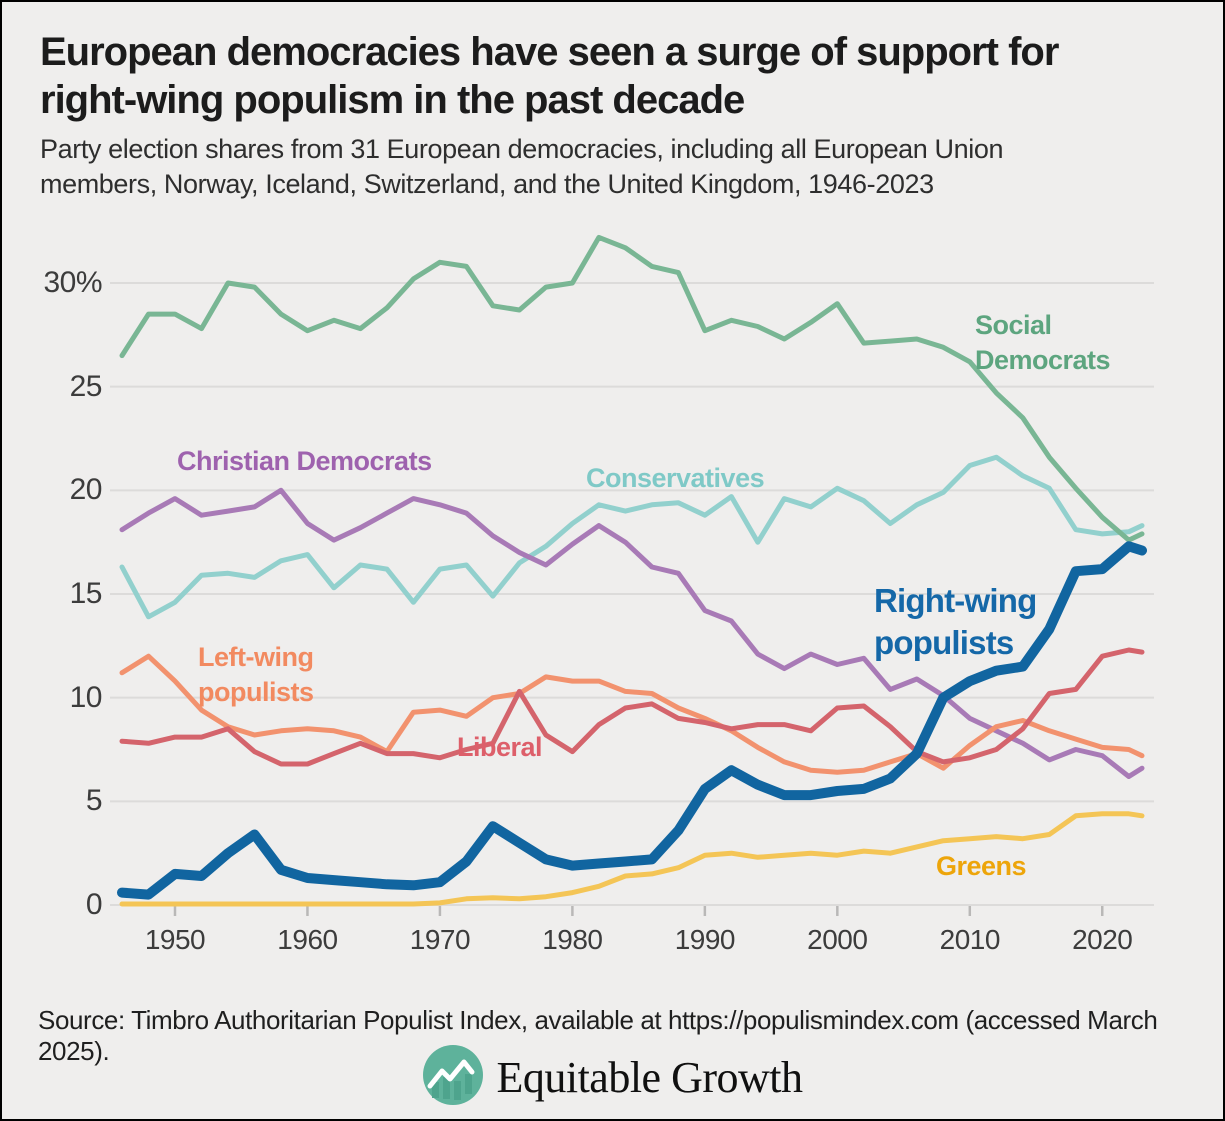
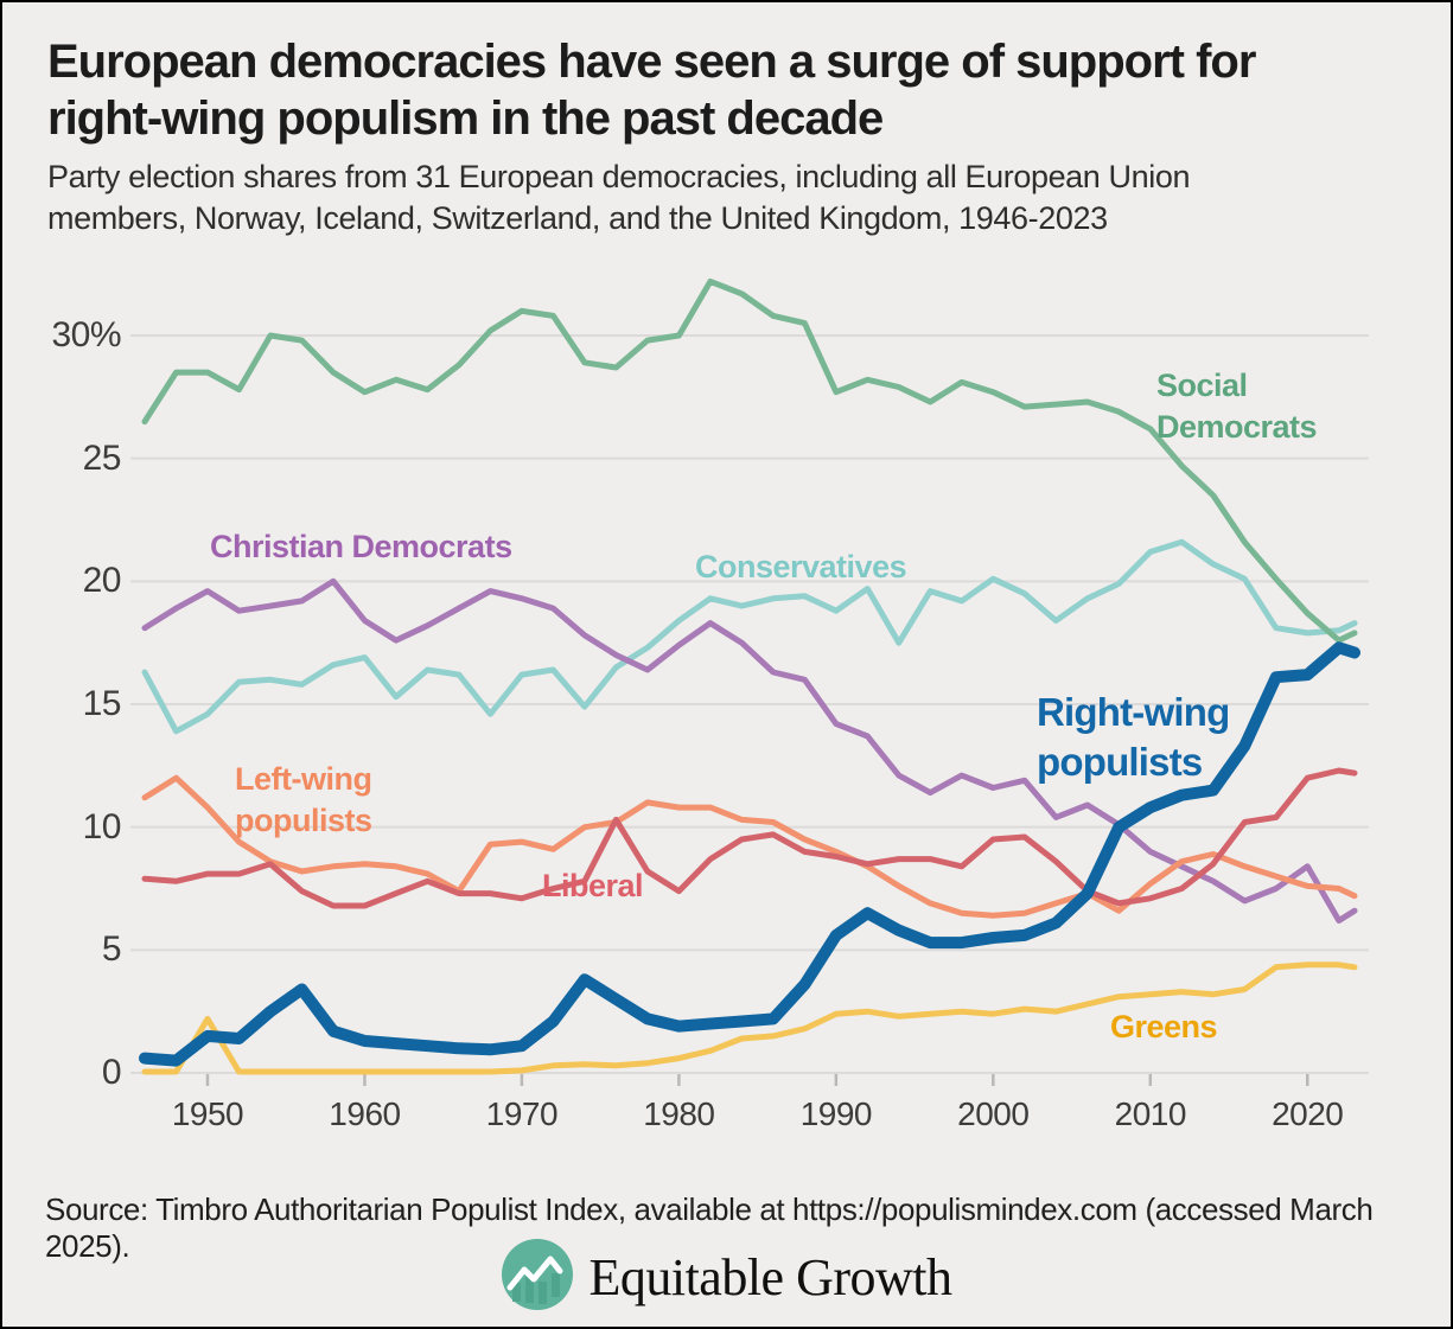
Greens/1950: 0.1% -> 2.2%
Social Democrats/2000: 29.0% -> 27.7%
Christian Democrats/2020: 7.2% -> 8.4%
